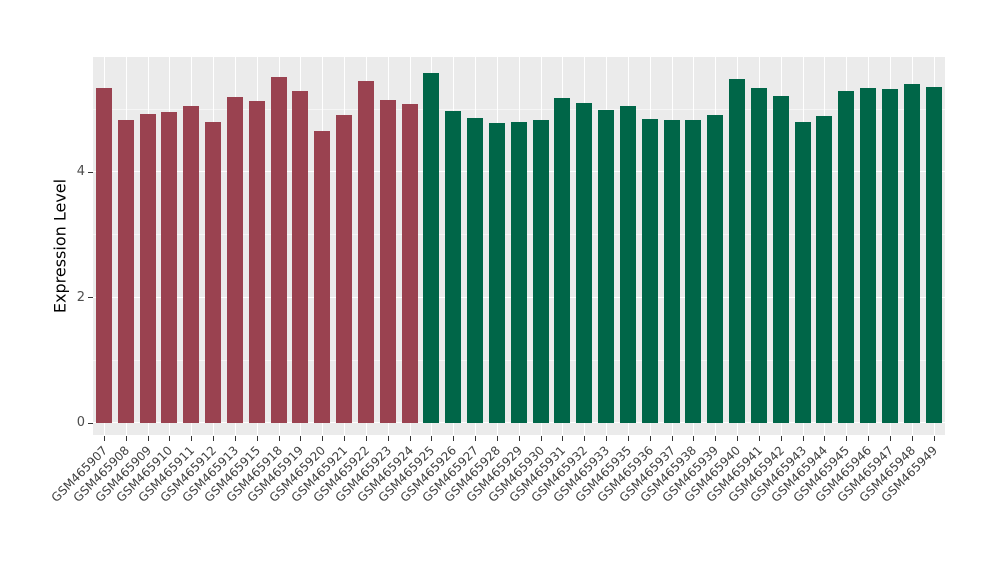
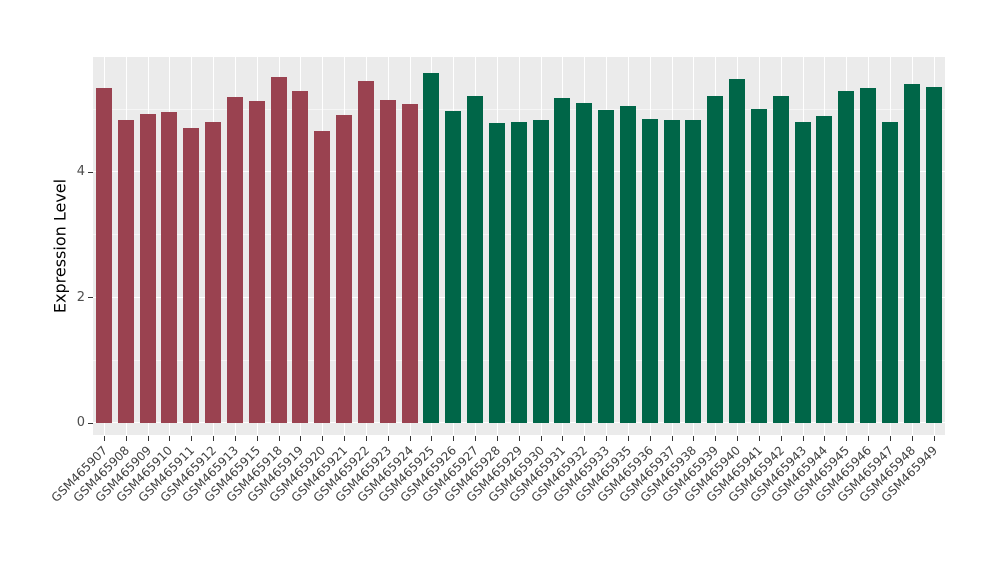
GSM465911: 5.0 -> 4.7
GSM465927: 4.9 -> 5.2
GSM465939: 4.9 -> 5.2
GSM465941: 5.3 -> 5.0
GSM465947: 5.3 -> 4.8
